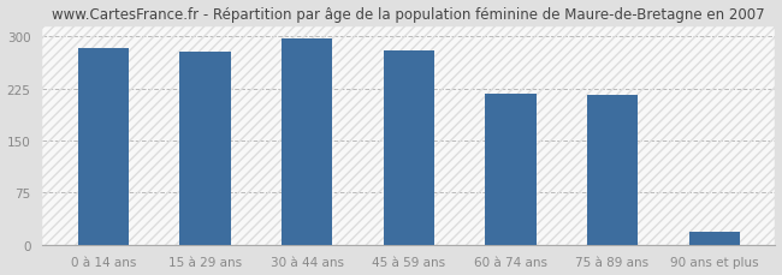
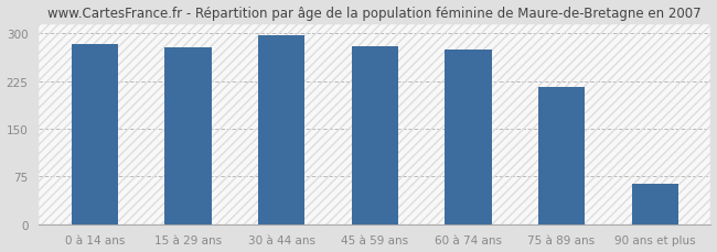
60 à 74 ans: 218 -> 274
90 ans et plus: 18 -> 64
